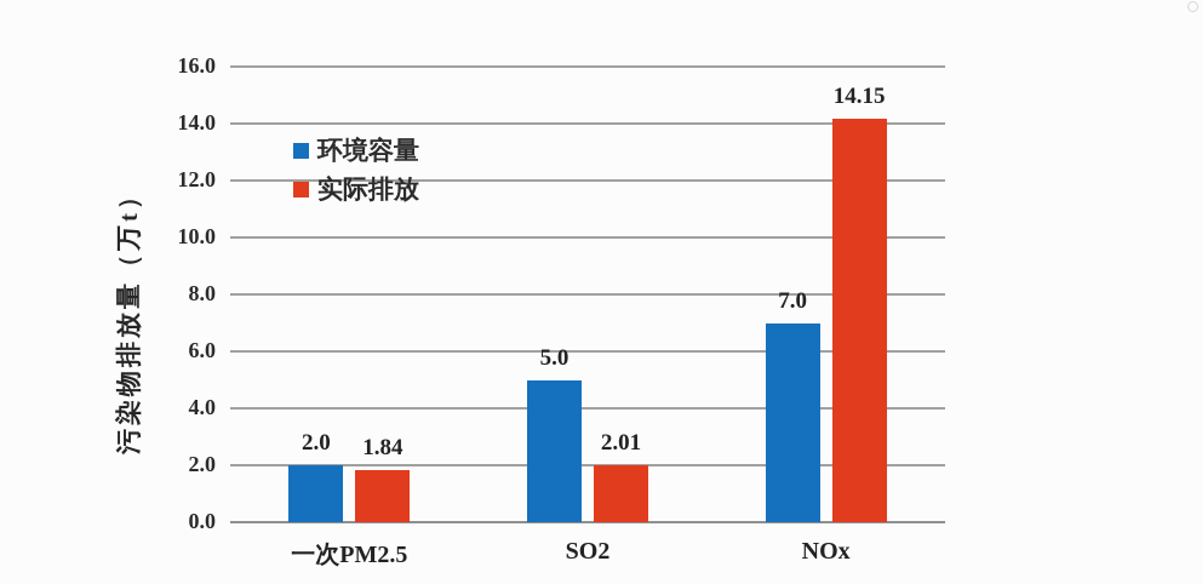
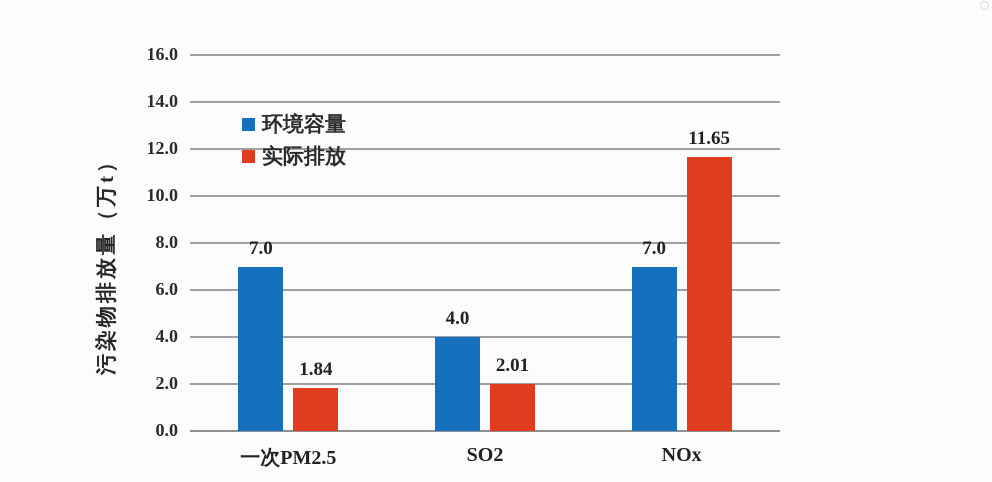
环境容量/一次PM2.5: 2.0 -> 7.0
环境容量/SO2: 5.0 -> 4.0
实际排放/NOx: 14.15 -> 11.65
